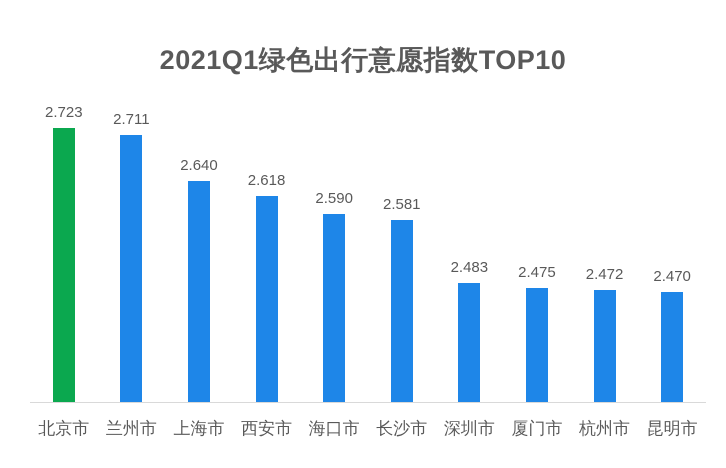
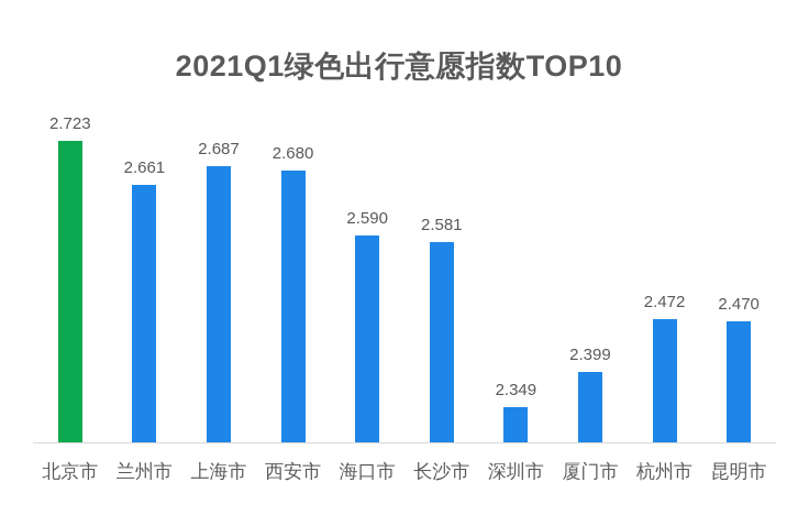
兰州市: 2.711 -> 2.661
上海市: 2.640 -> 2.687
西安市: 2.618 -> 2.680
深圳市: 2.483 -> 2.349
厦门市: 2.475 -> 2.399
